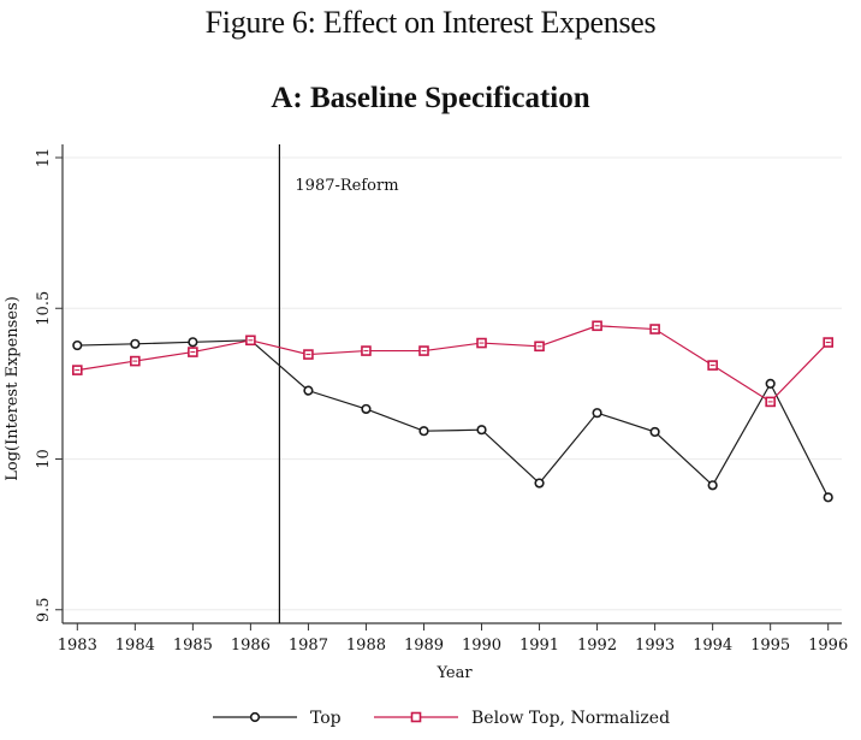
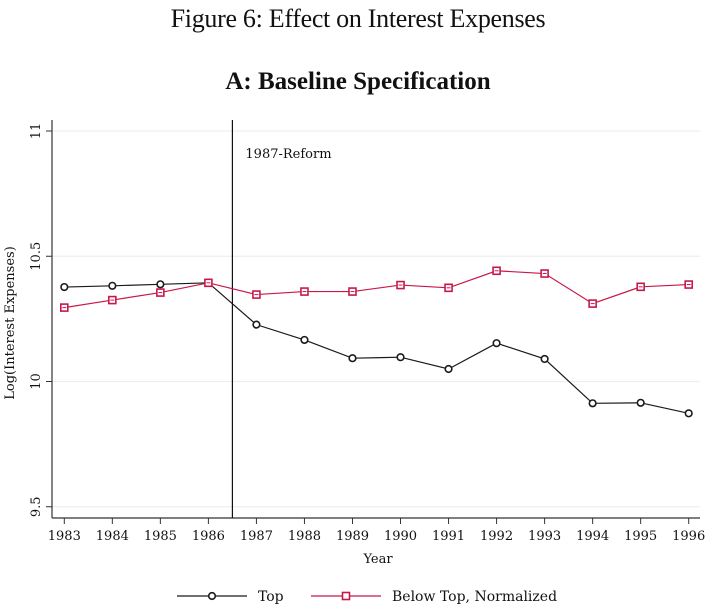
Top/1991: 9.92 -> 10.05
Top/1995: 10.25 -> 9.91
Below Top, Normalized/1995: 10.19 -> 10.38
